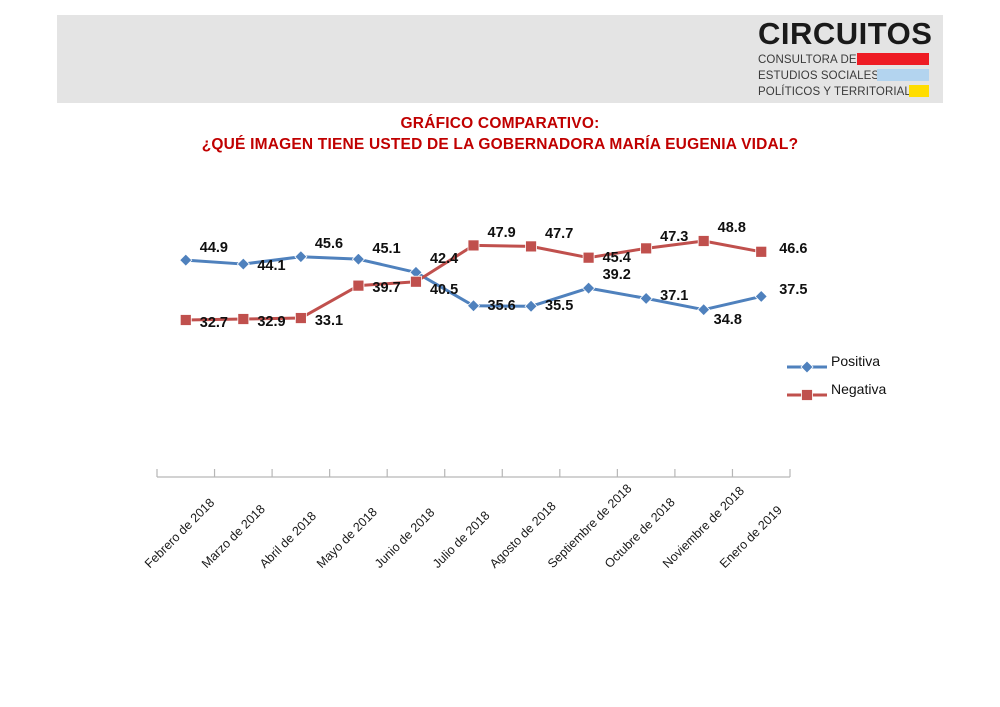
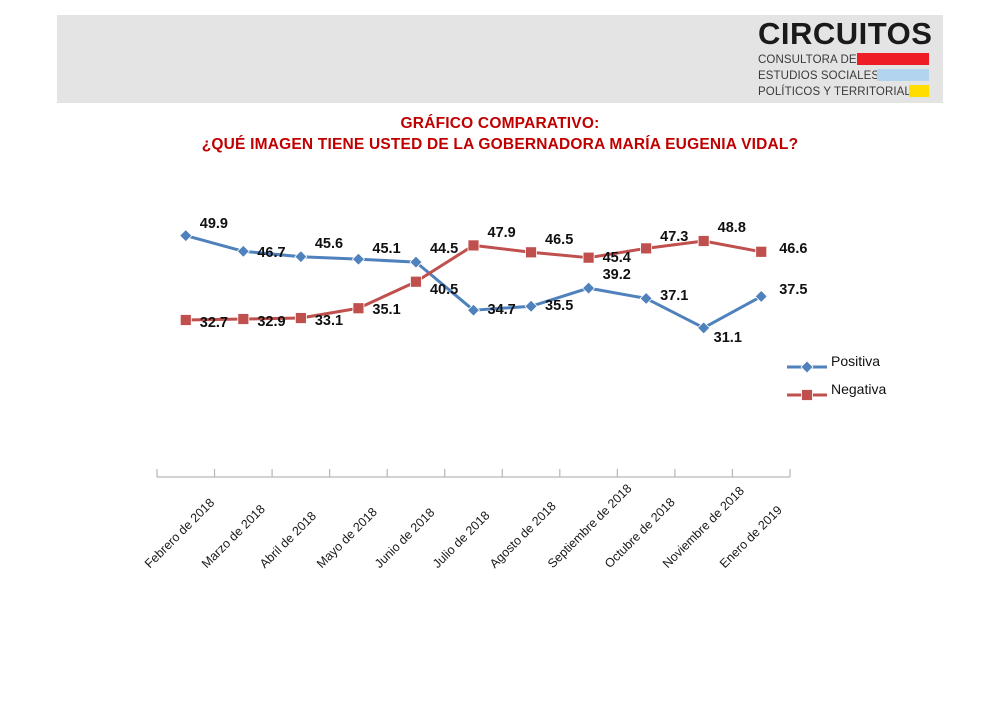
Positiva/Febrero de 2018: 44.9 -> 49.9
Positiva/Marzo de 2018: 44.1 -> 46.7
Negativa/Mayo de 2018: 39.7 -> 35.1
Positiva/Junio de 2018: 42.4 -> 44.5
Positiva/Julio de 2018: 35.6 -> 34.7
Negativa/Agosto de 2018: 47.7 -> 46.5
Positiva/Noviembre de 2018: 34.8 -> 31.1
